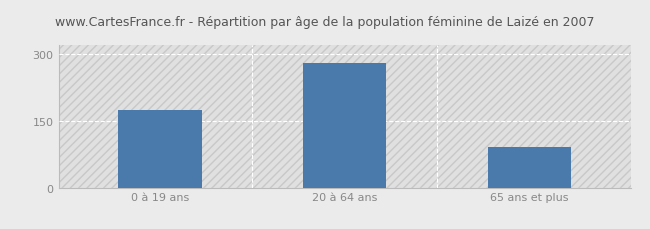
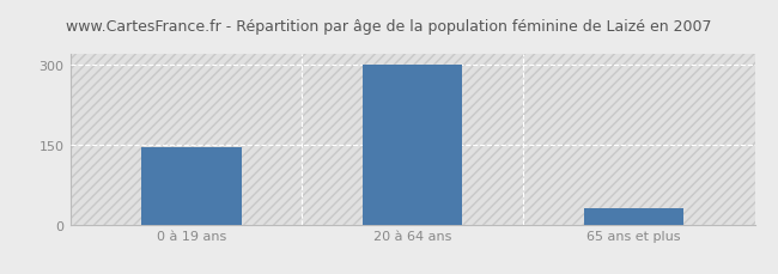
0 à 19 ans: 175 -> 145
20 à 64 ans: 280 -> 300
65 ans et plus: 90 -> 30
